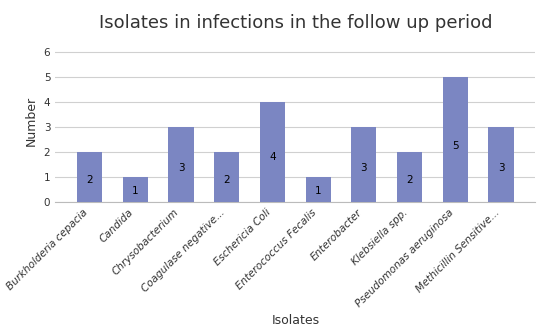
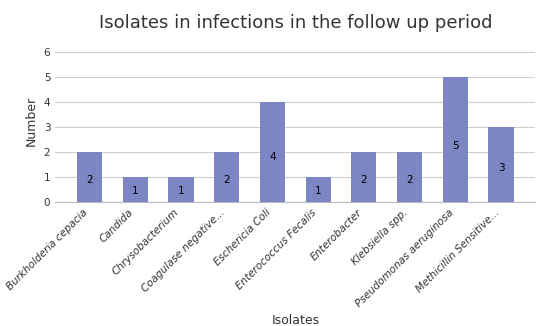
Chrysobacterium: 3 -> 1
Enterobacter: 3 -> 2
